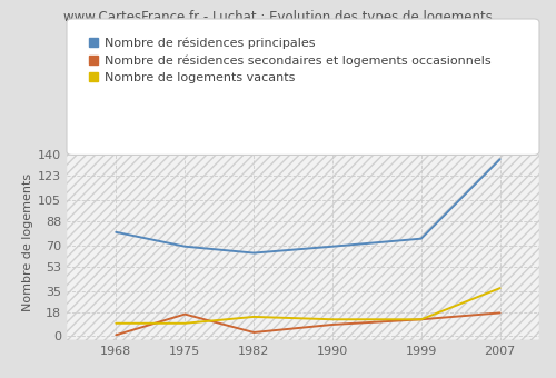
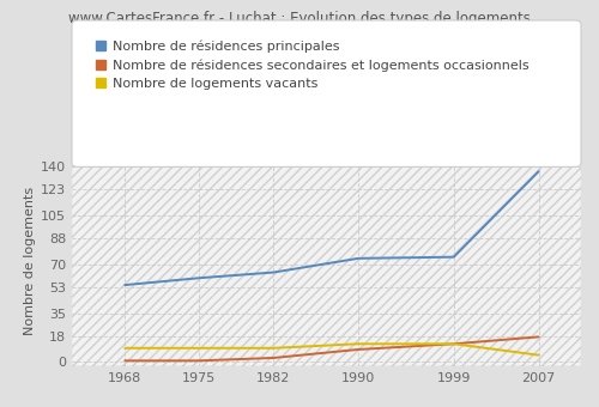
Nombre de résidences principales/1968: 80 -> 55
Nombre de résidences principales/1975: 69 -> 60
Nombre de résidences secondaires et logements occasionnels/1975: 17 -> 1
Nombre de logements vacants/1982: 15 -> 10
Nombre de résidences principales/1990: 69 -> 74
Nombre de logements vacants/2007: 37 -> 5
